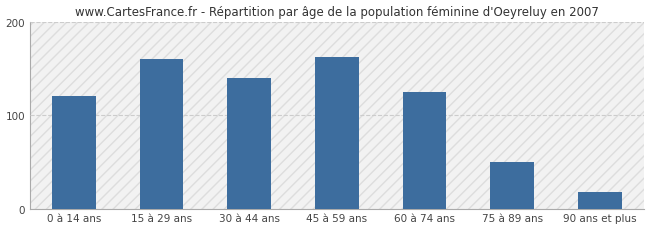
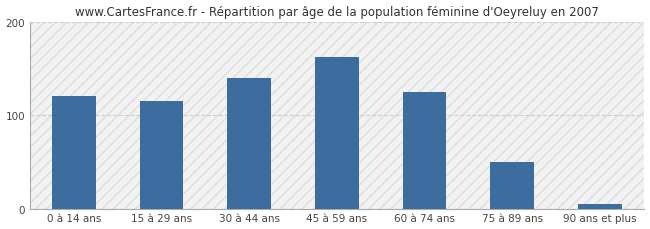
15 à 29 ans: 160 -> 115
90 ans et plus: 18 -> 5
